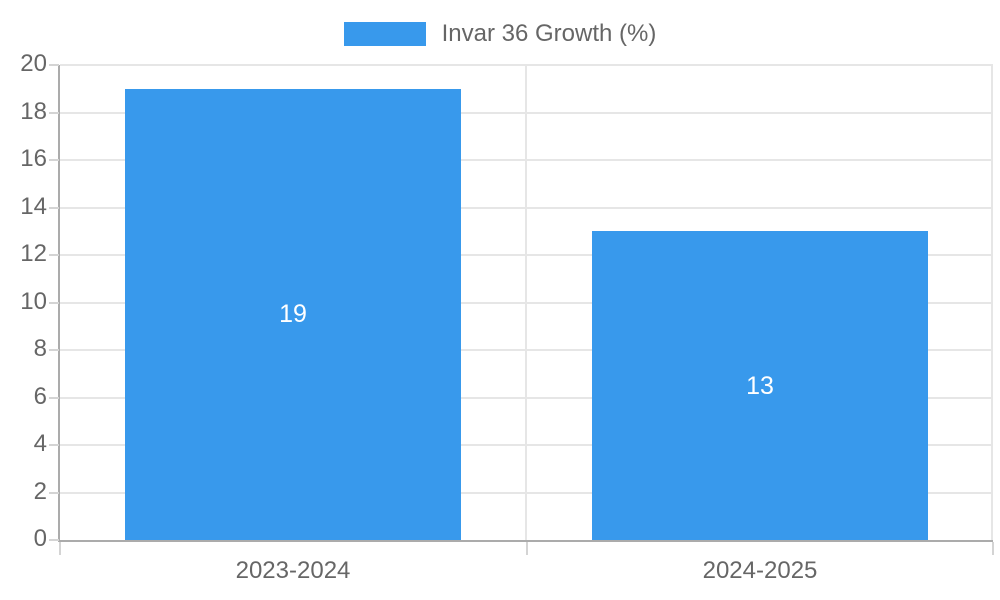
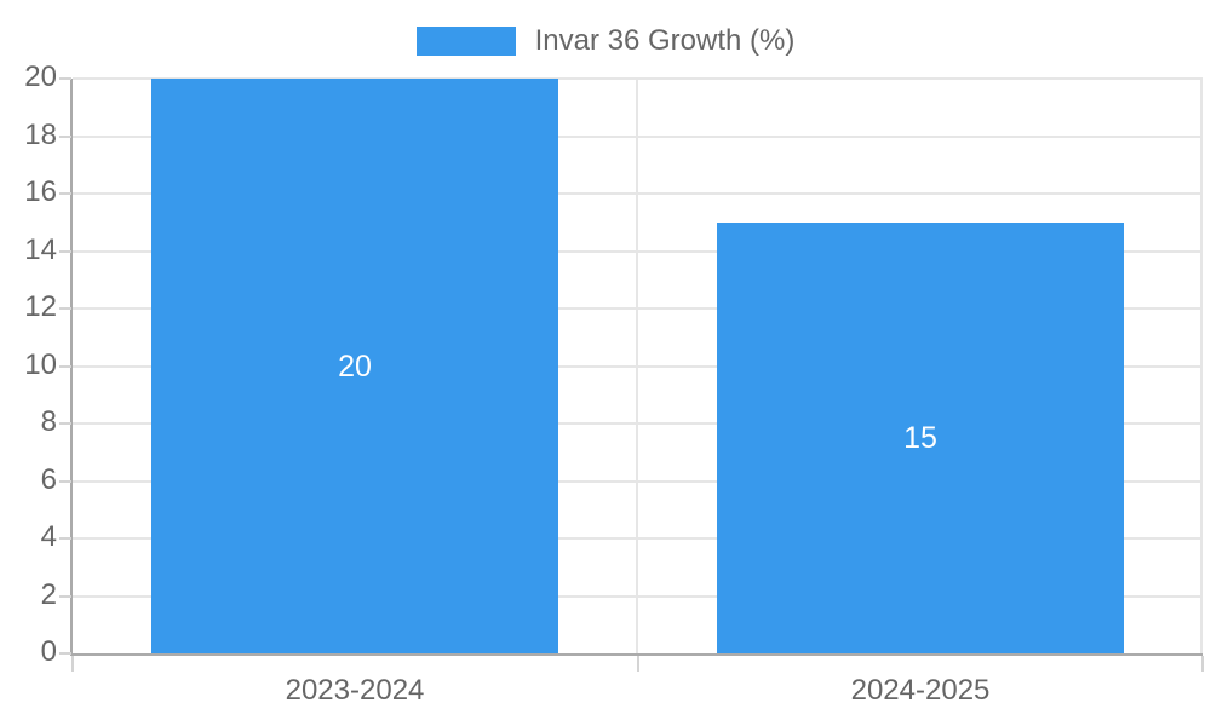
2023-2024: 19 -> 20
2024-2025: 13 -> 15
